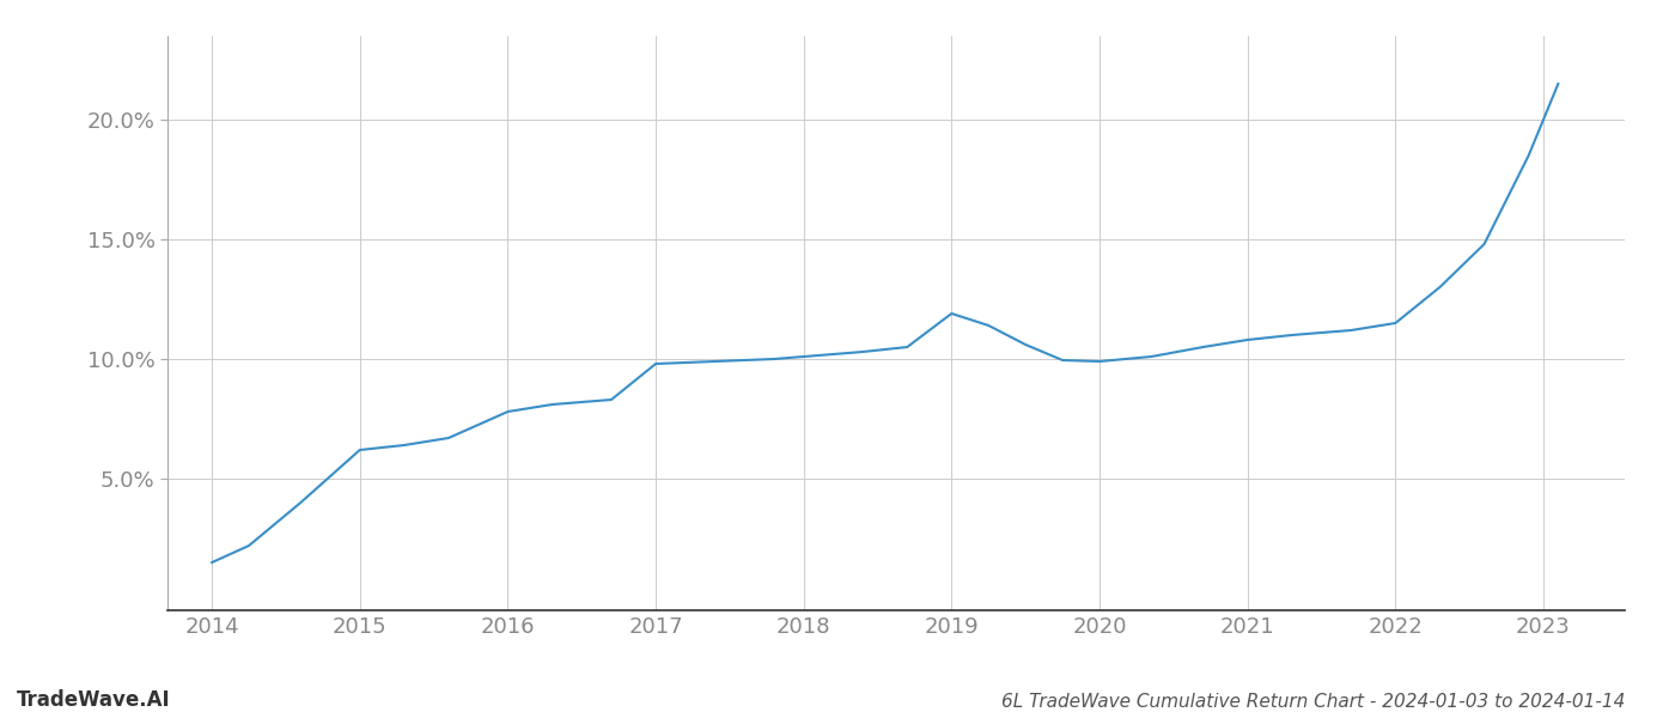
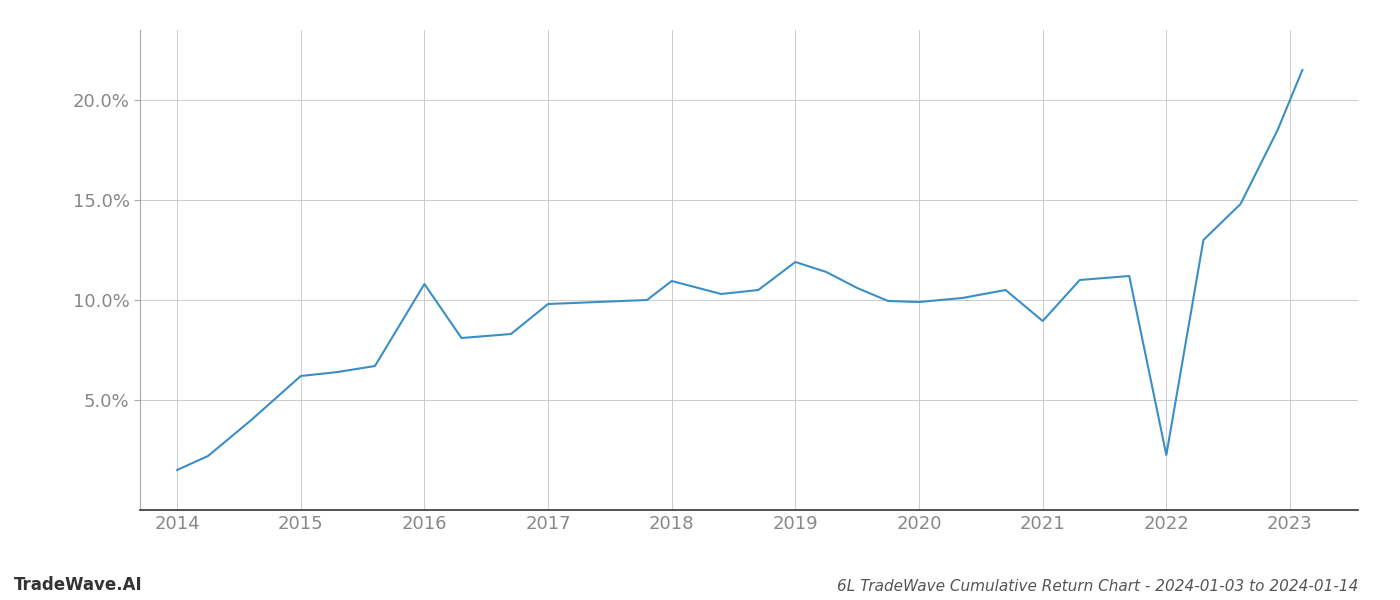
2016: 7.80% -> 10.80%
2018: 10.10% -> 10.95%
2021: 10.80% -> 8.95%
2022: 11.50% -> 2.25%
